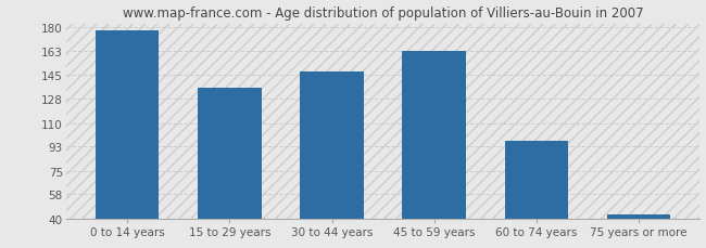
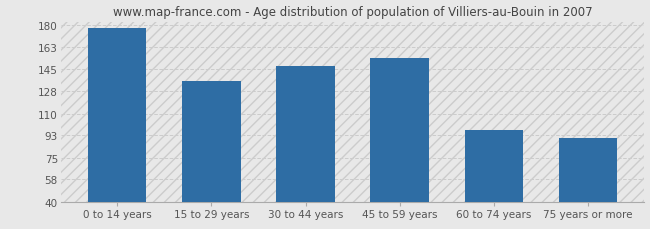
45 to 59 years: 163 -> 154
75 years or more: 43 -> 91
